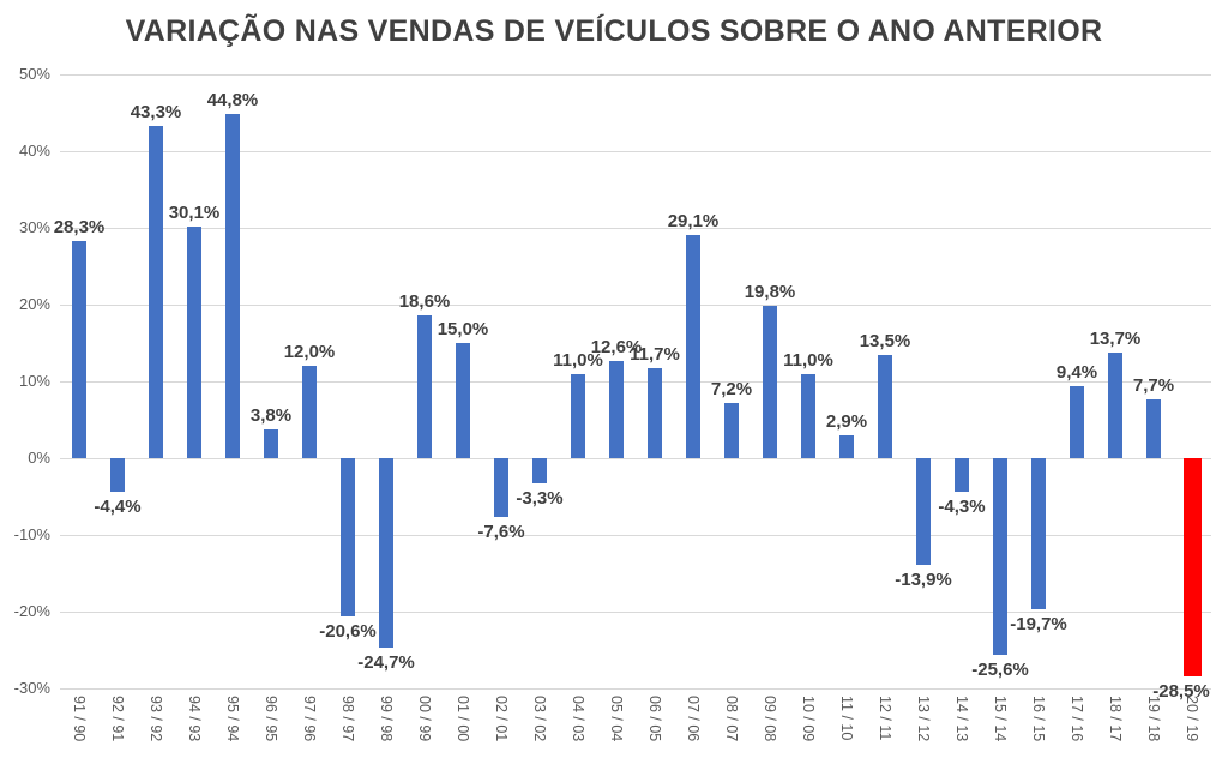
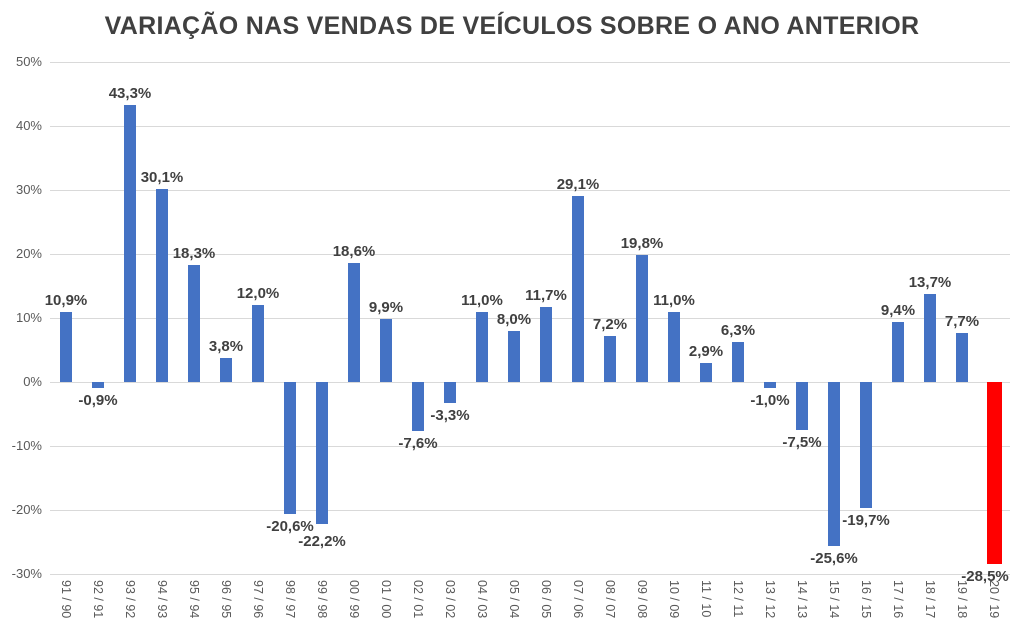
91 / 90: 28,3% -> 10,9%
92 / 91: -4,4% -> -0,9%
95 / 94: 44,8% -> 18,3%
99 / 98: -24,7% -> -22,2%
01 / 00: 15,0% -> 9,9%
05 / 04: 12,6% -> 8,0%
12 / 11: 13,5% -> 6,3%
13 / 12: -13,9% -> -1,0%
14 / 13: -4,3% -> -7,5%
